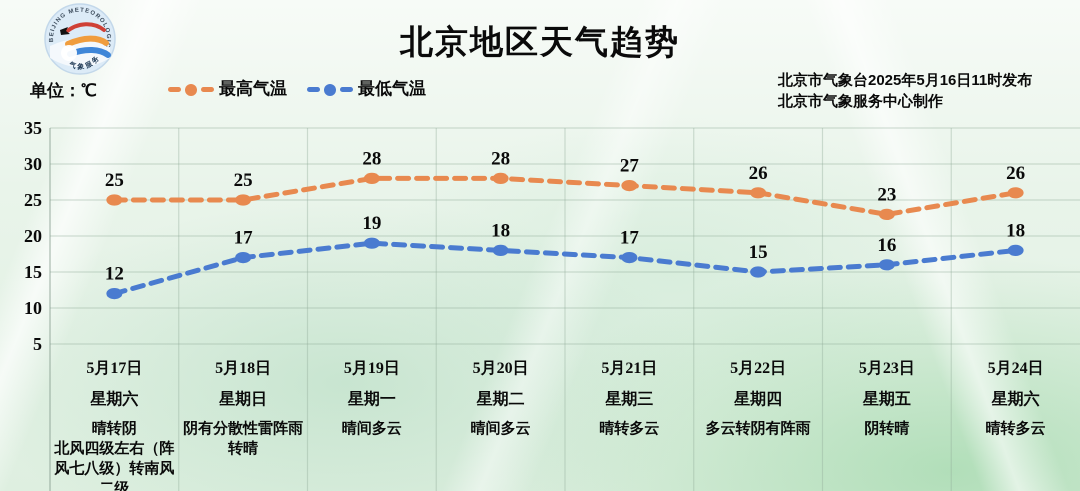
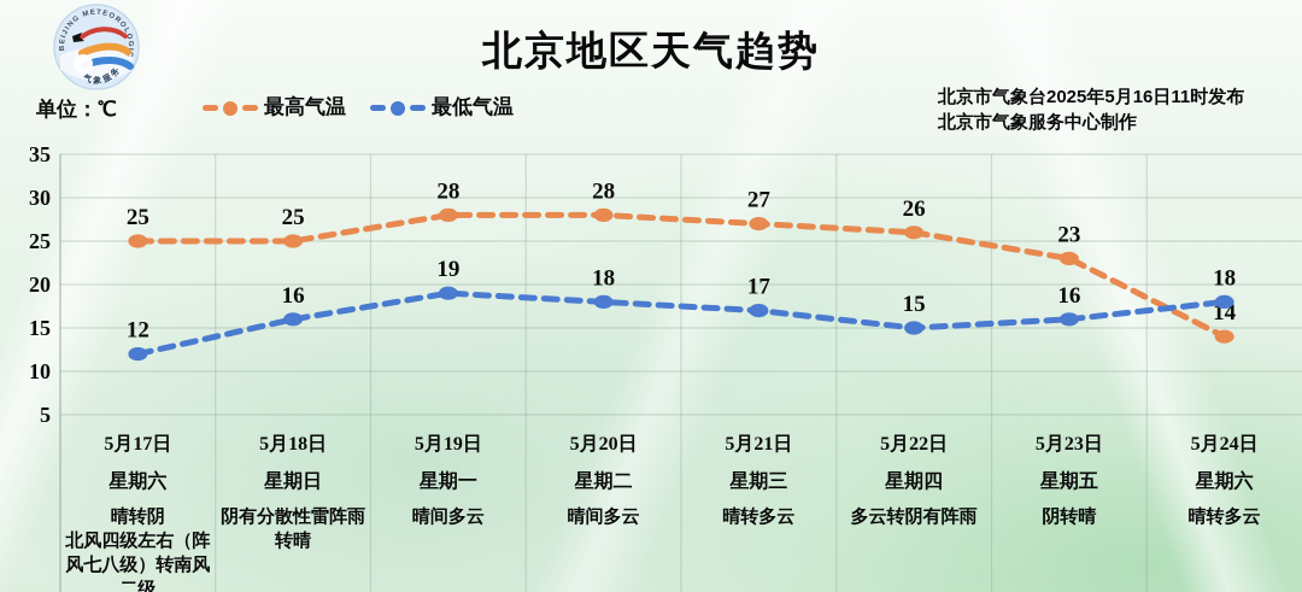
最低气温/5月18日: 17 -> 16
最高气温/5月24日: 26 -> 14
